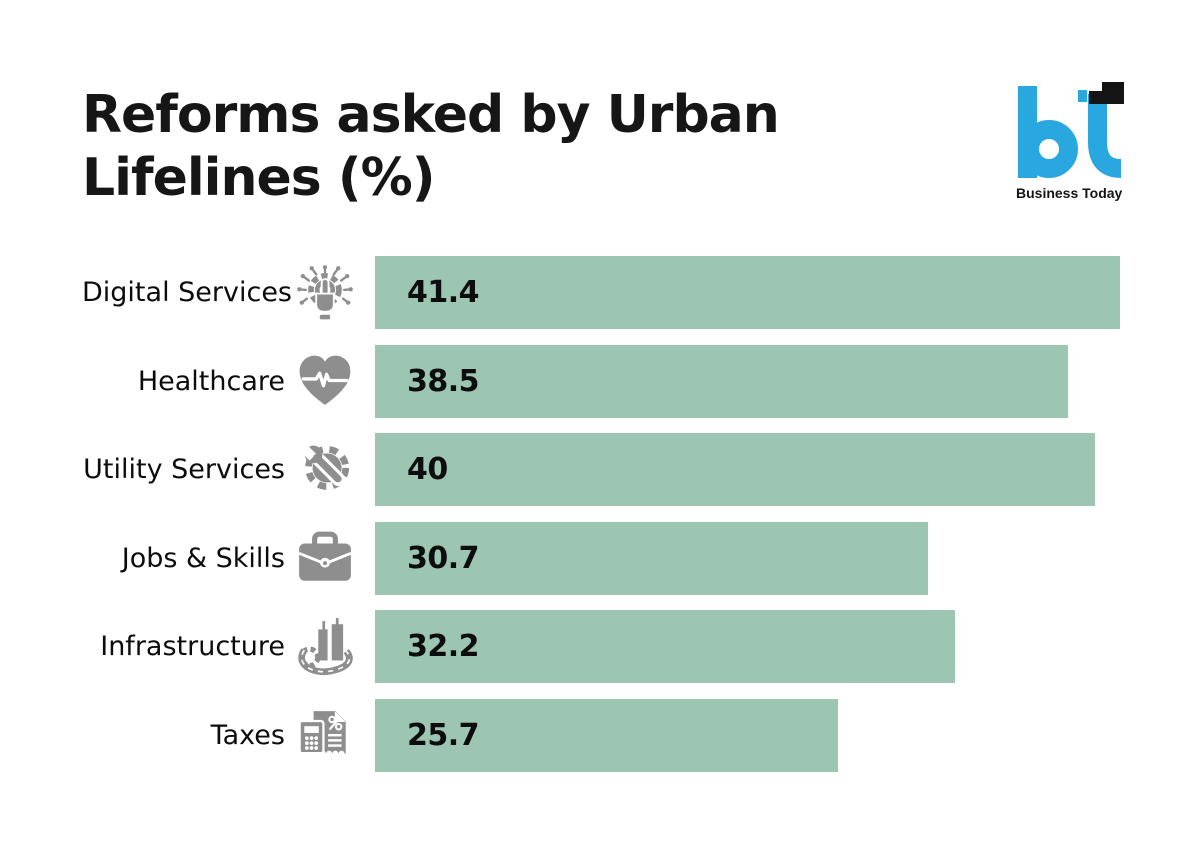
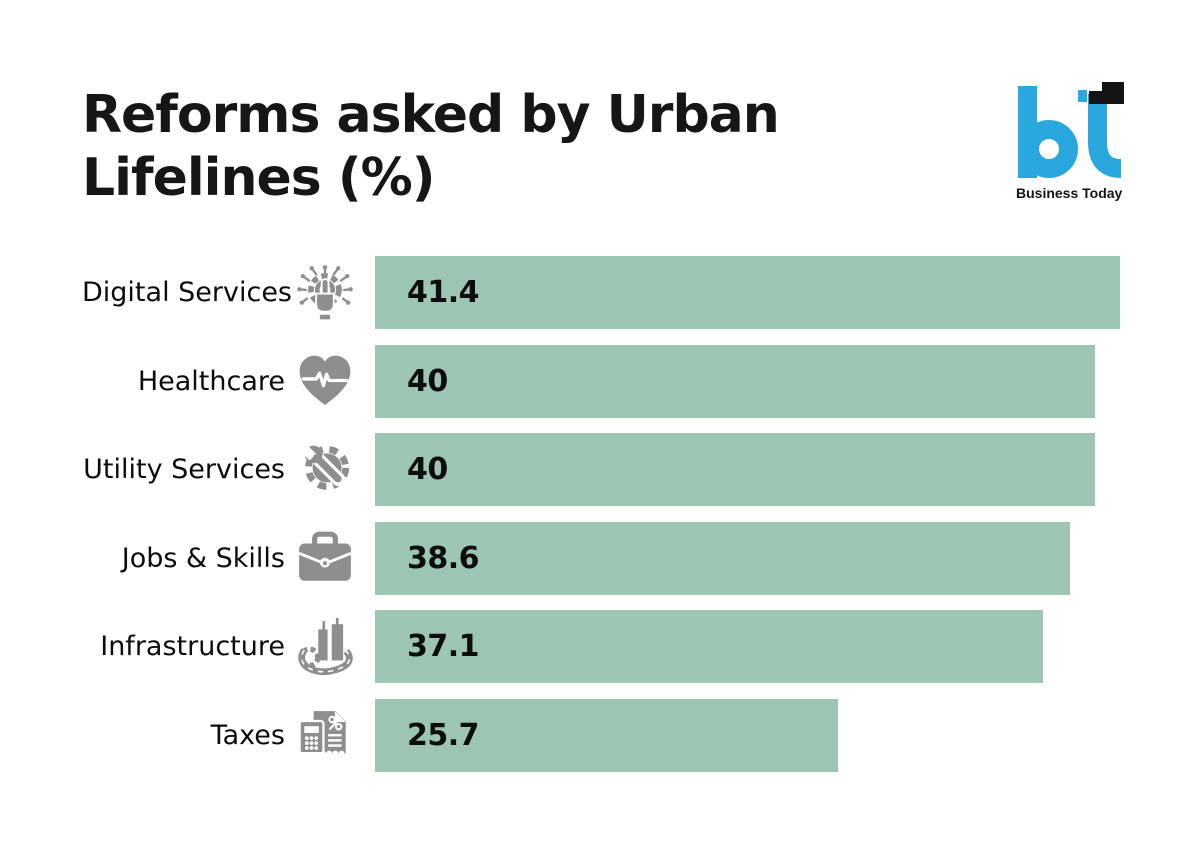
Healthcare: 38.5 -> 40
Jobs & Skills: 30.7 -> 38.6
Infrastructure: 32.2 -> 37.1
